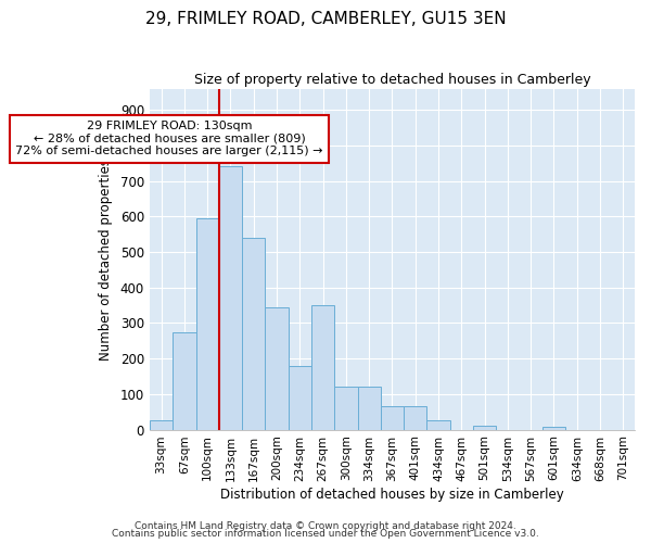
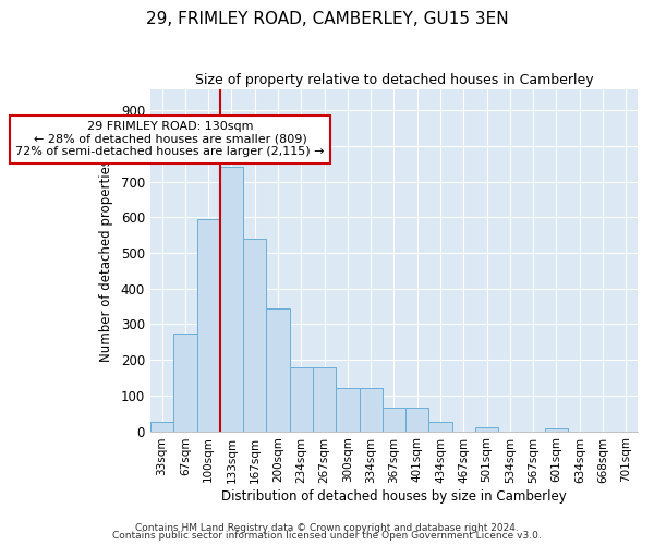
267sqm: 350 -> 178
